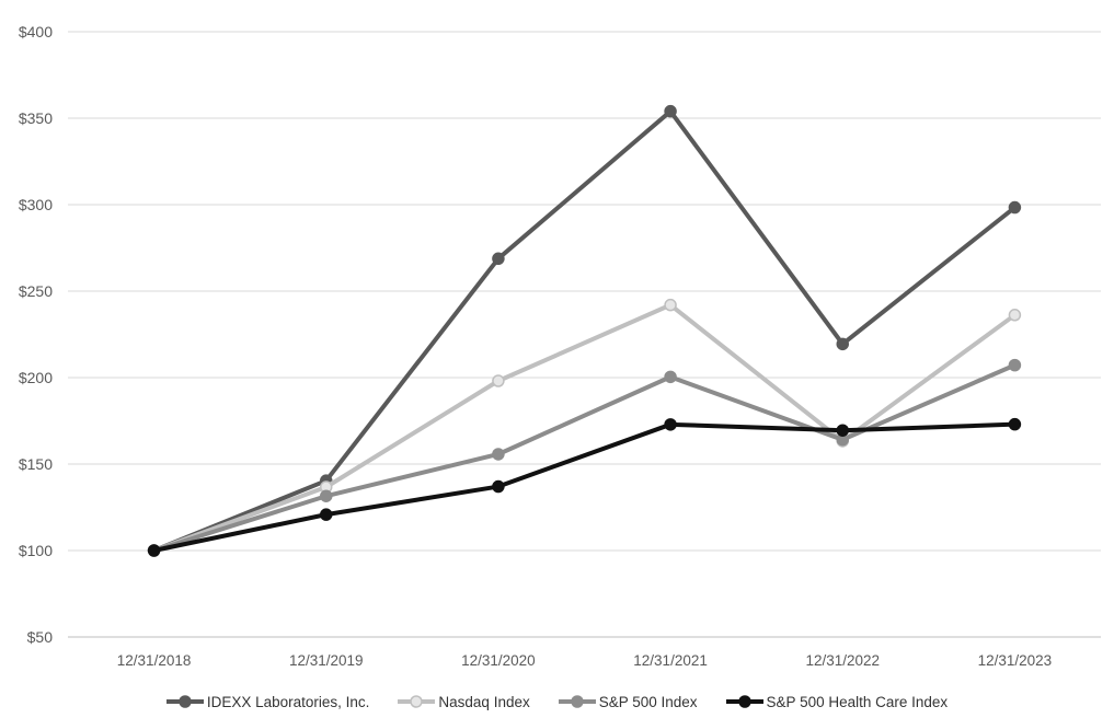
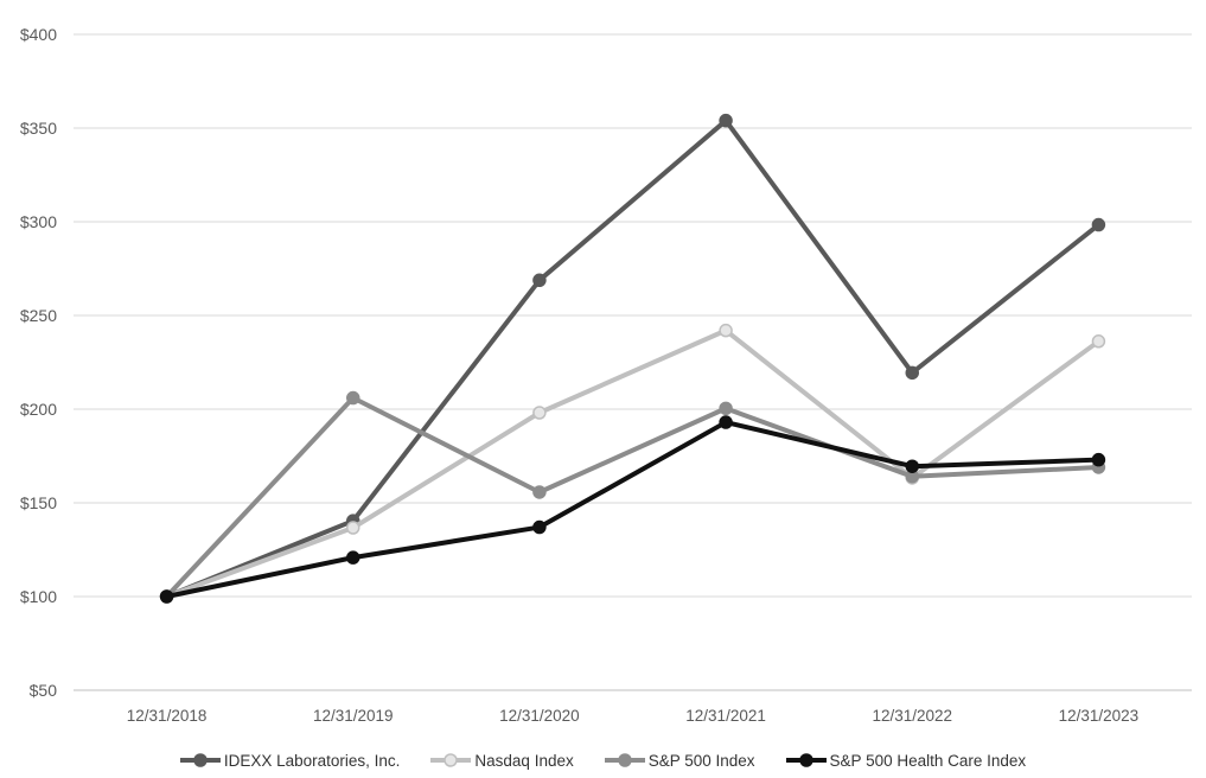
S&P 500 Index/12/31/2019: $132 -> $206
S&P 500 Health Care Index/12/31/2021: $173 -> $193
S&P 500 Index/12/31/2023: $207 -> $169
